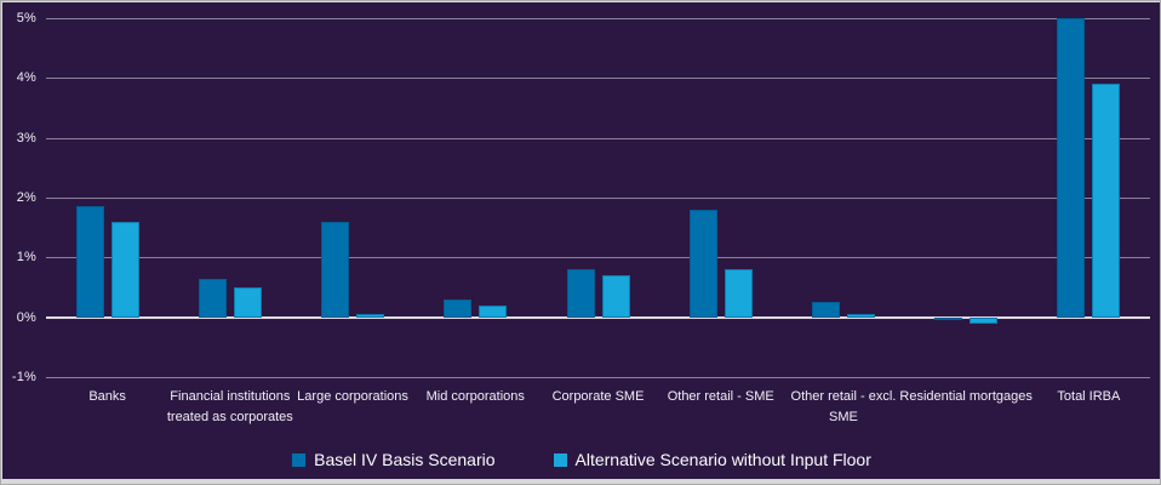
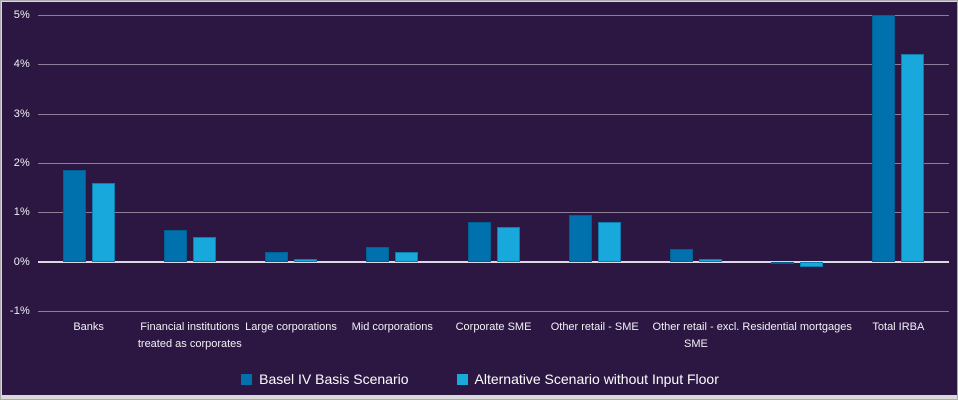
Basel IV Basis Scenario/Large corporations: 1.6% -> 0.2%
Basel IV Basis Scenario/Other retail - SME: 1.8% -> 0.9%
Alternative Scenario without Input Floor/Total IRBA: 3.9% -> 4.2%
